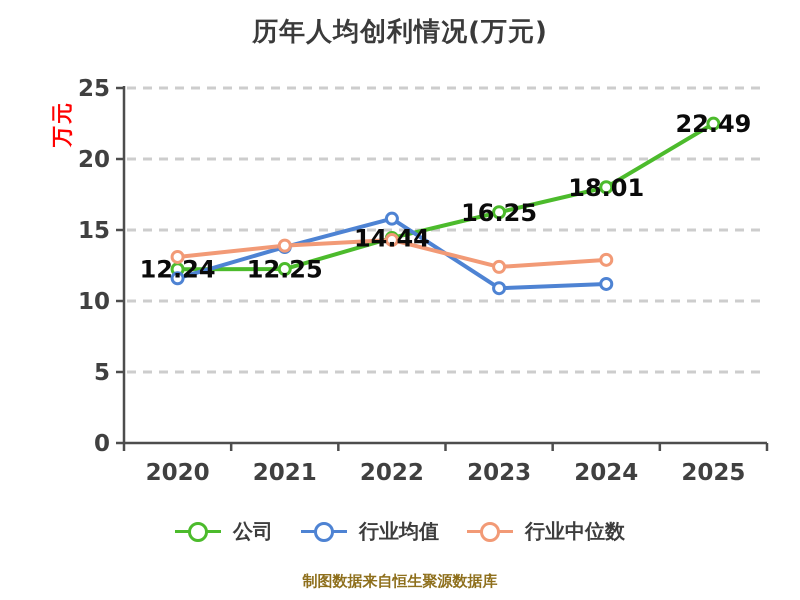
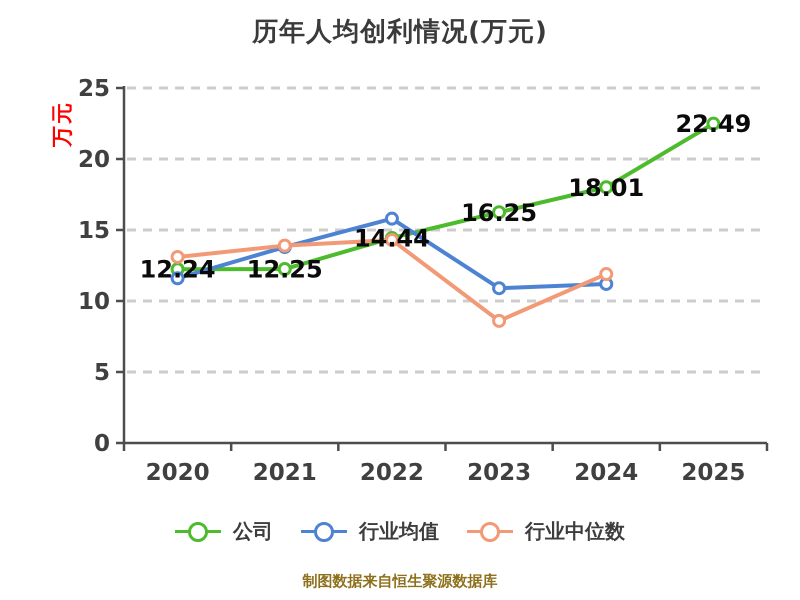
行业中位数/2023: 12.4 -> 8.6
行业中位数/2024: 12.9 -> 11.9
